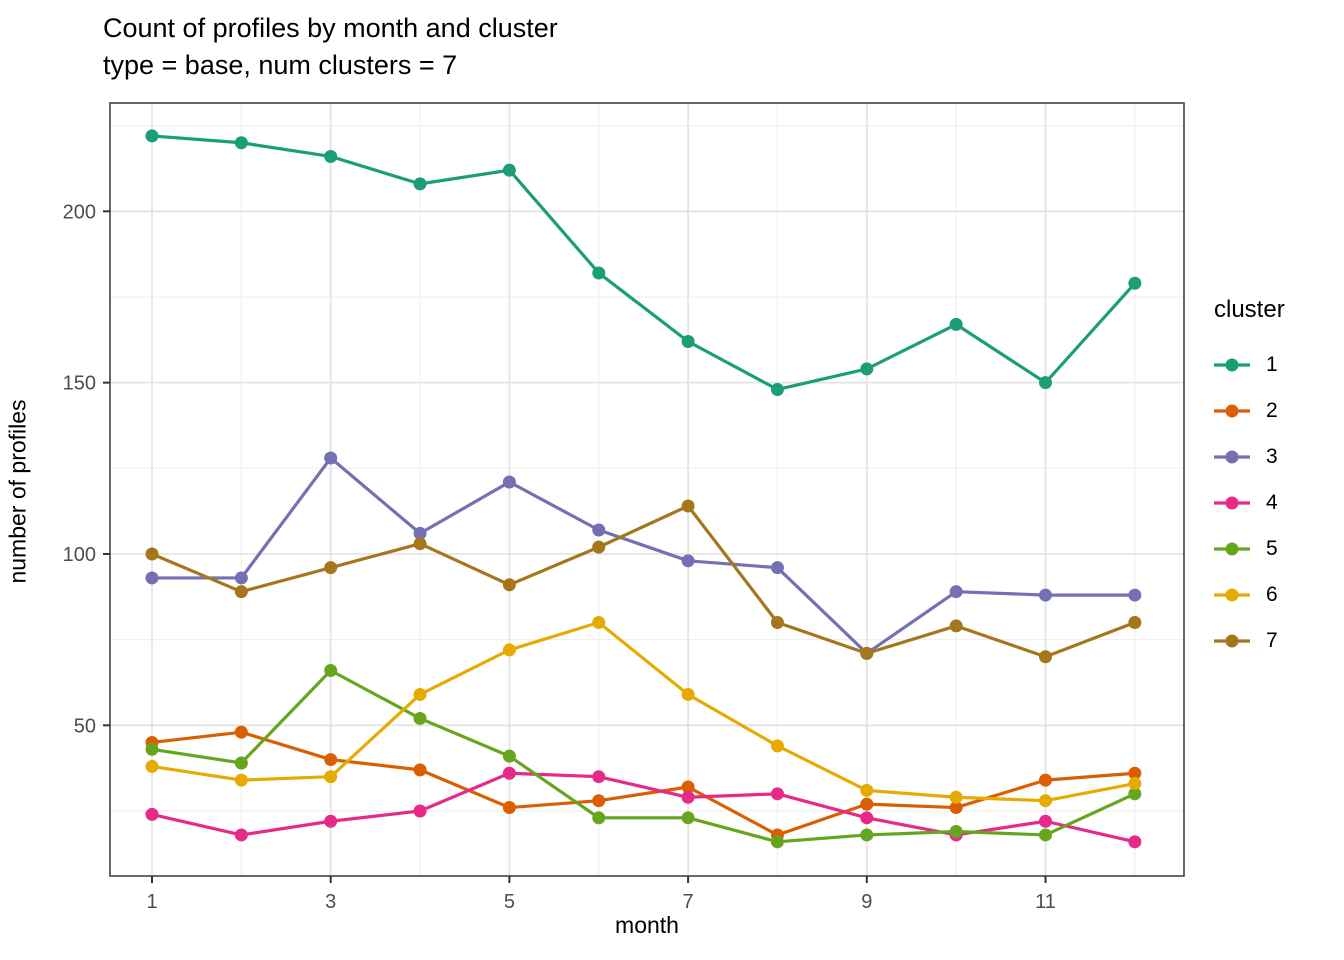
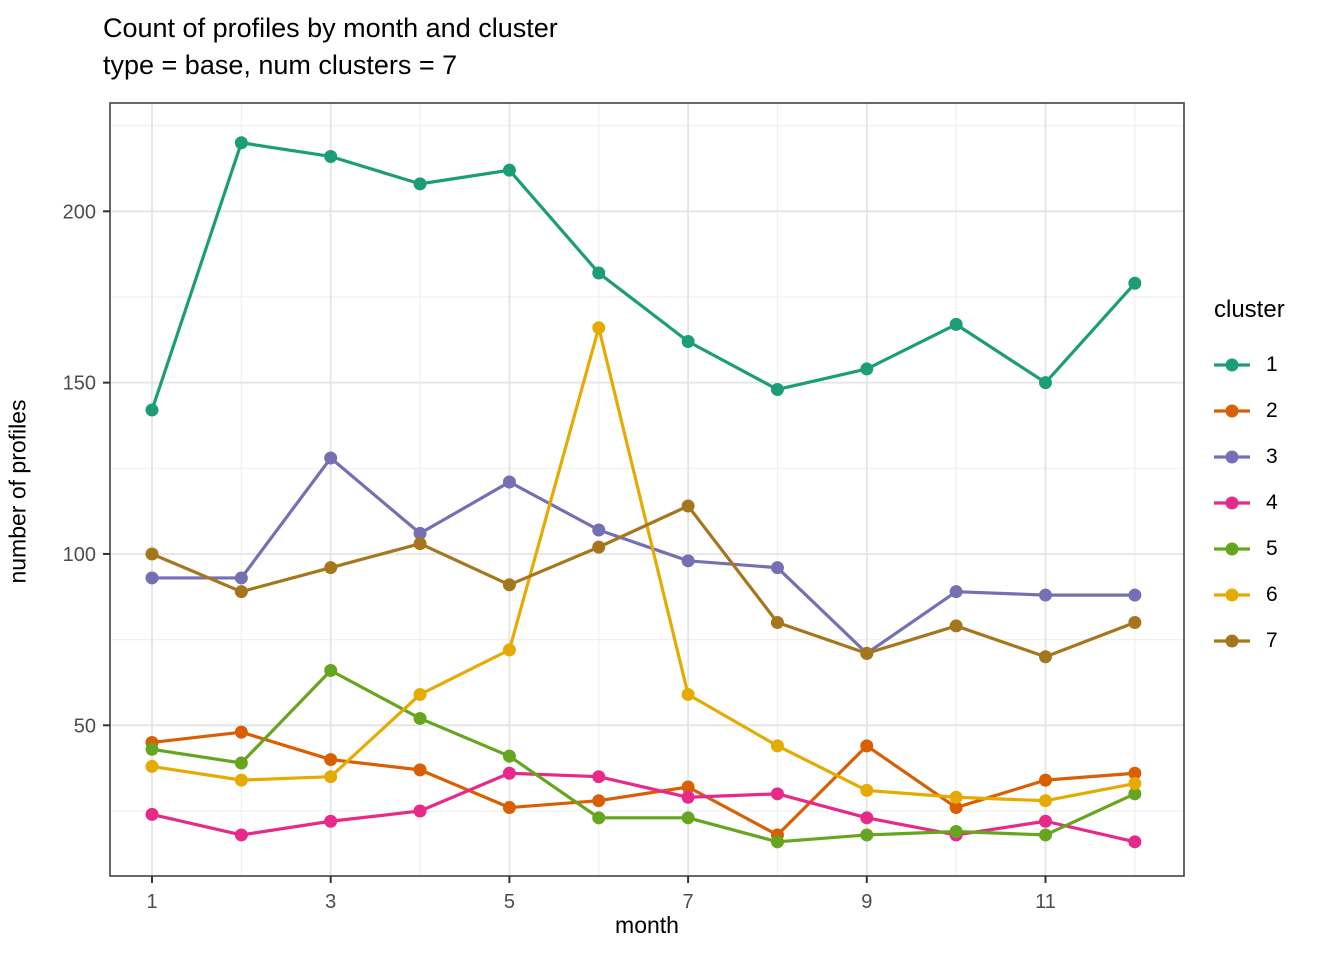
1/1: 222 -> 142
6/6: 80 -> 166
2/9: 27 -> 44
